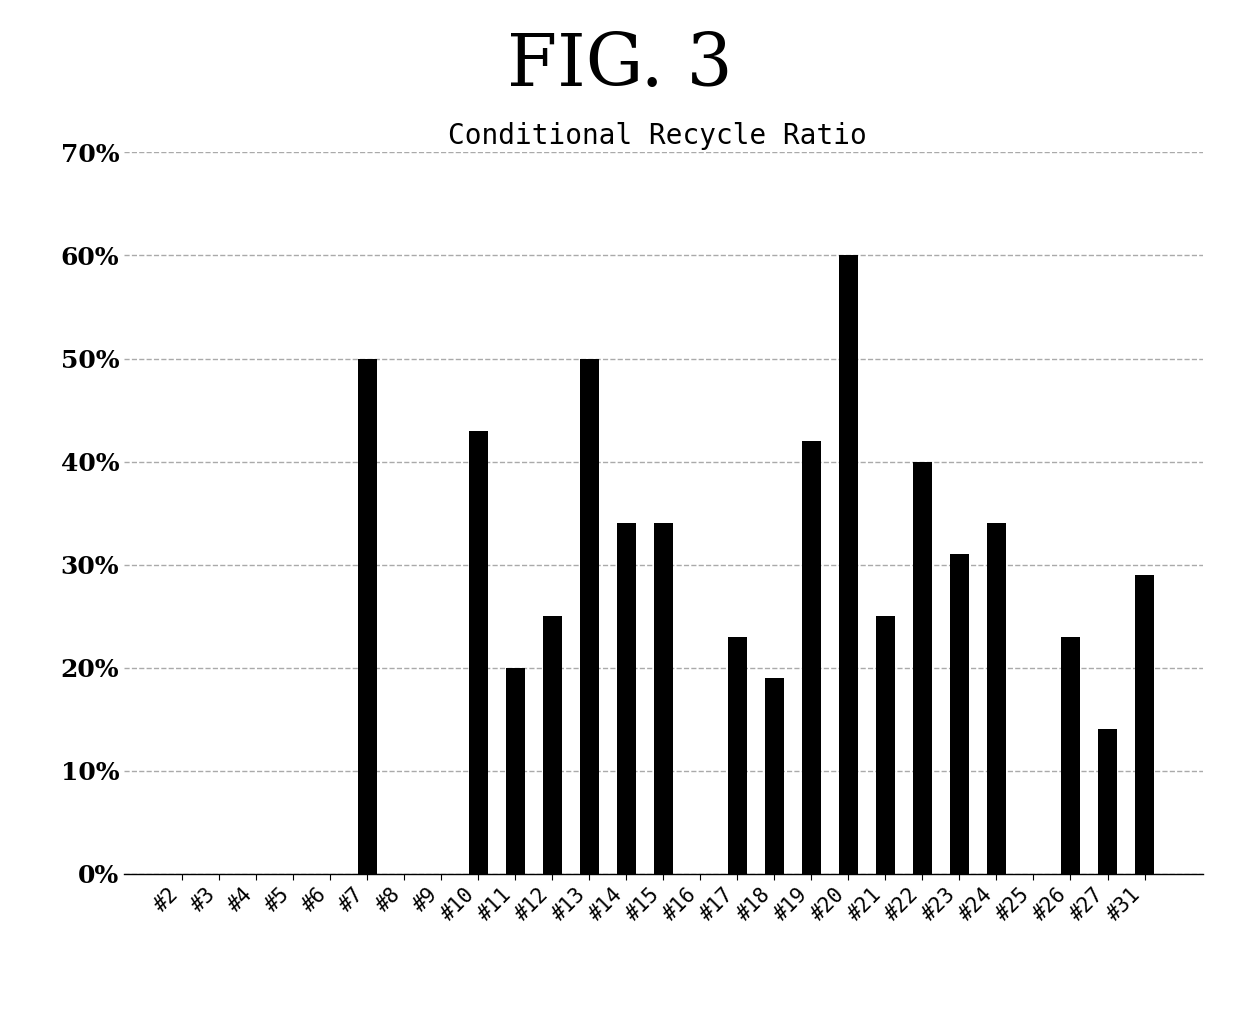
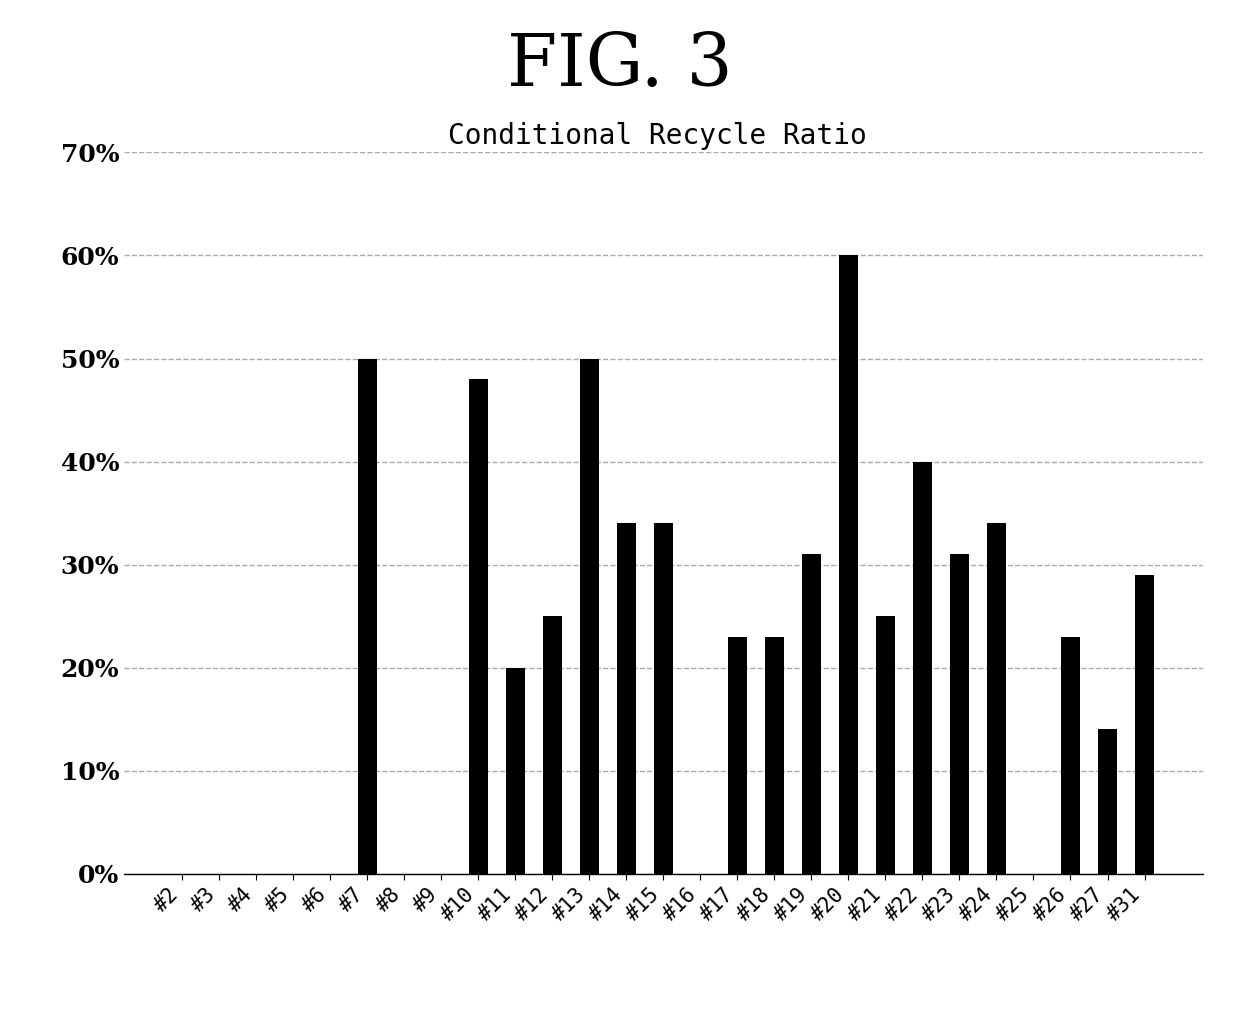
#10: 43% -> 48%
#18: 19% -> 23%
#19: 42% -> 31%
